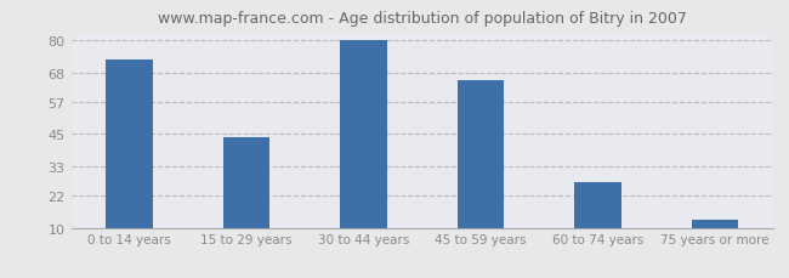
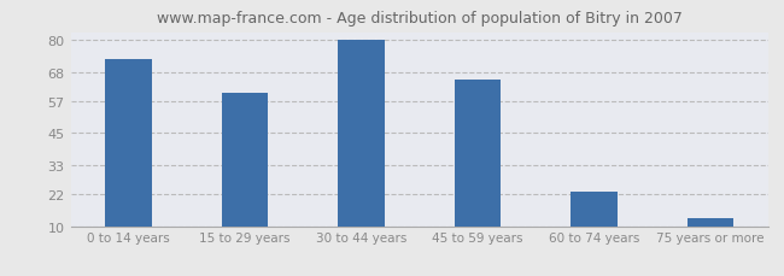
15 to 29 years: 44 -> 60
60 to 74 years: 27 -> 23
